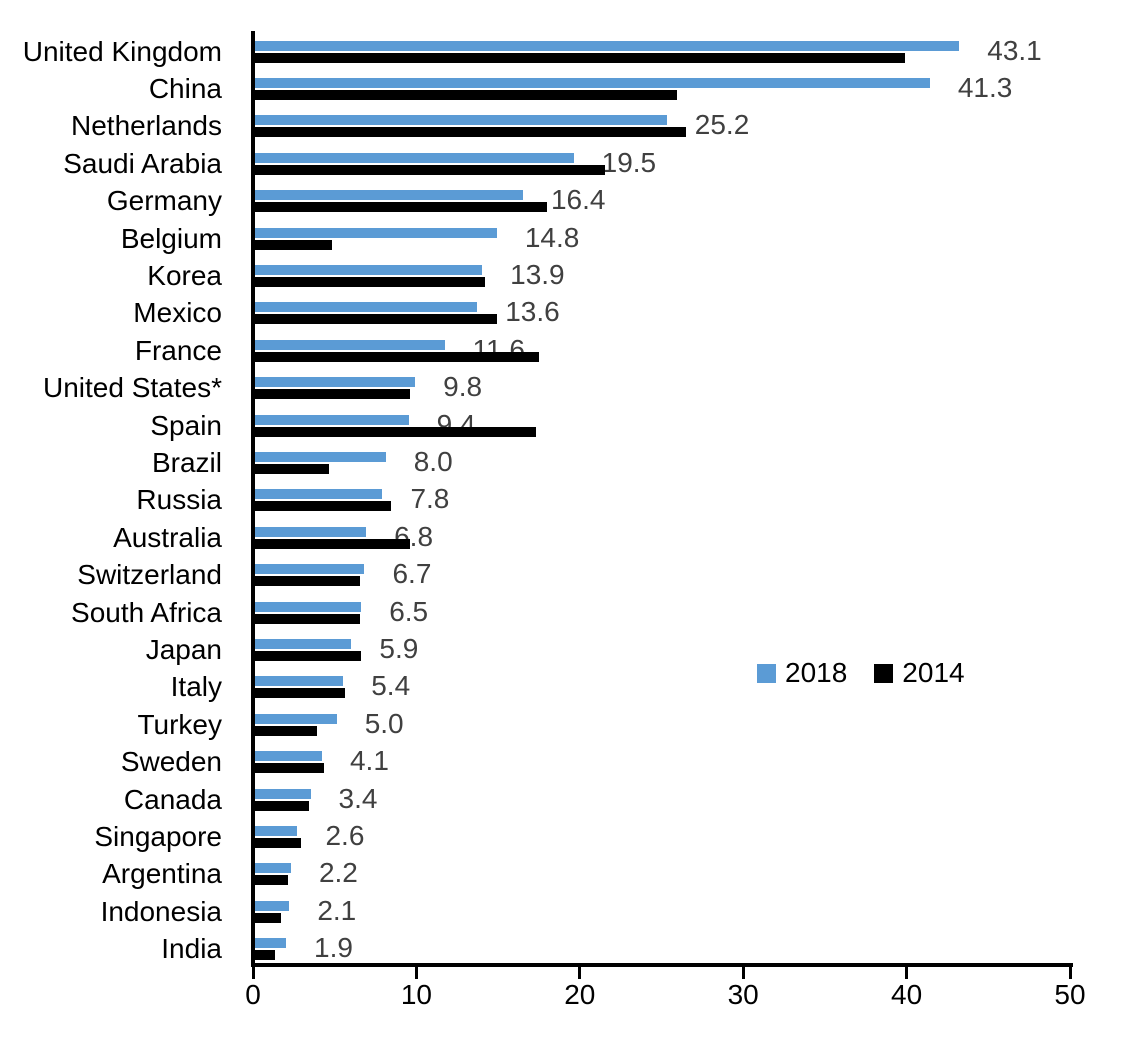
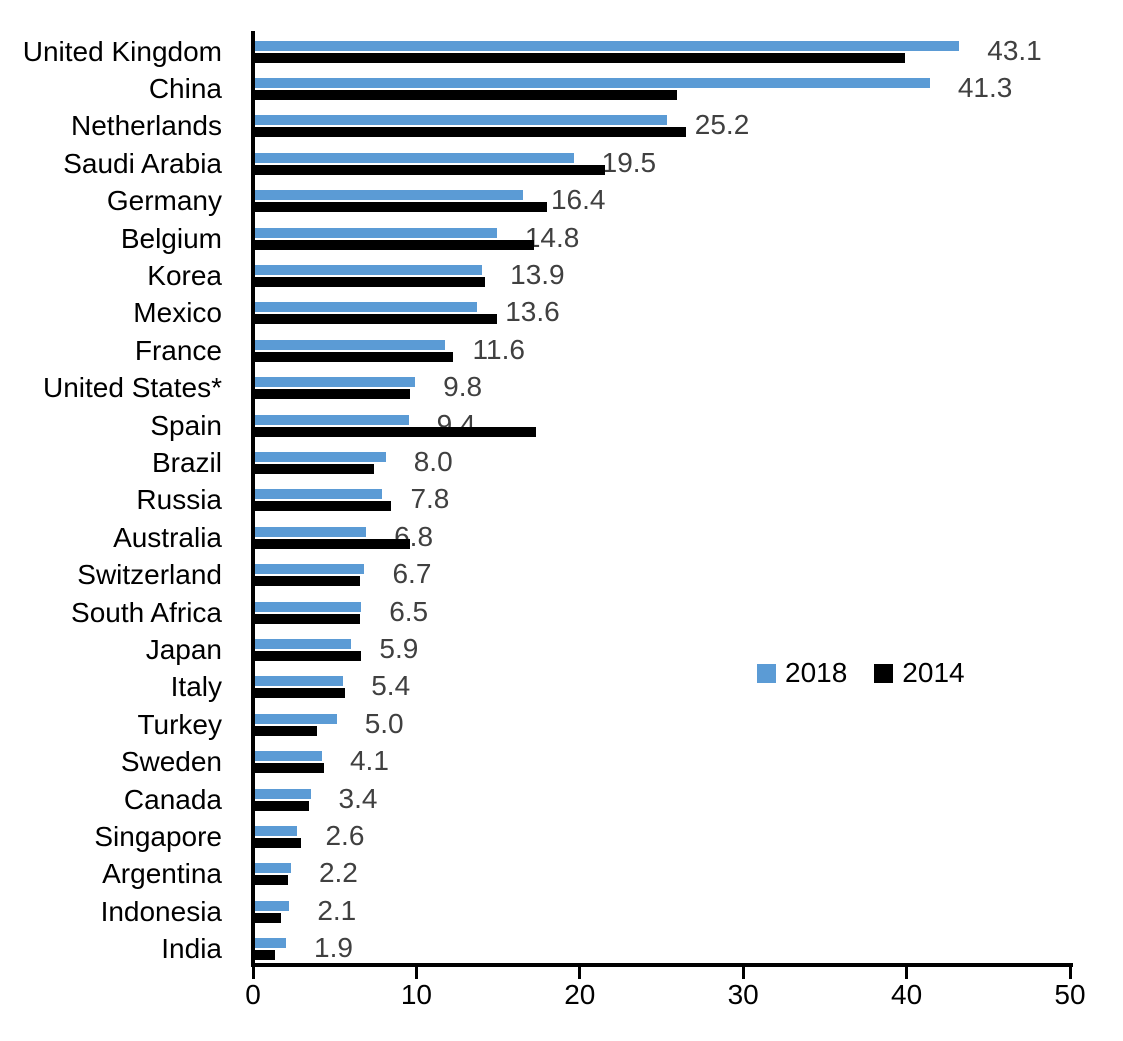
2014/Belgium: 4.7 -> 17.1
2014/France: 17.4 -> 12.1
2014/Brazil: 4.5 -> 7.3
